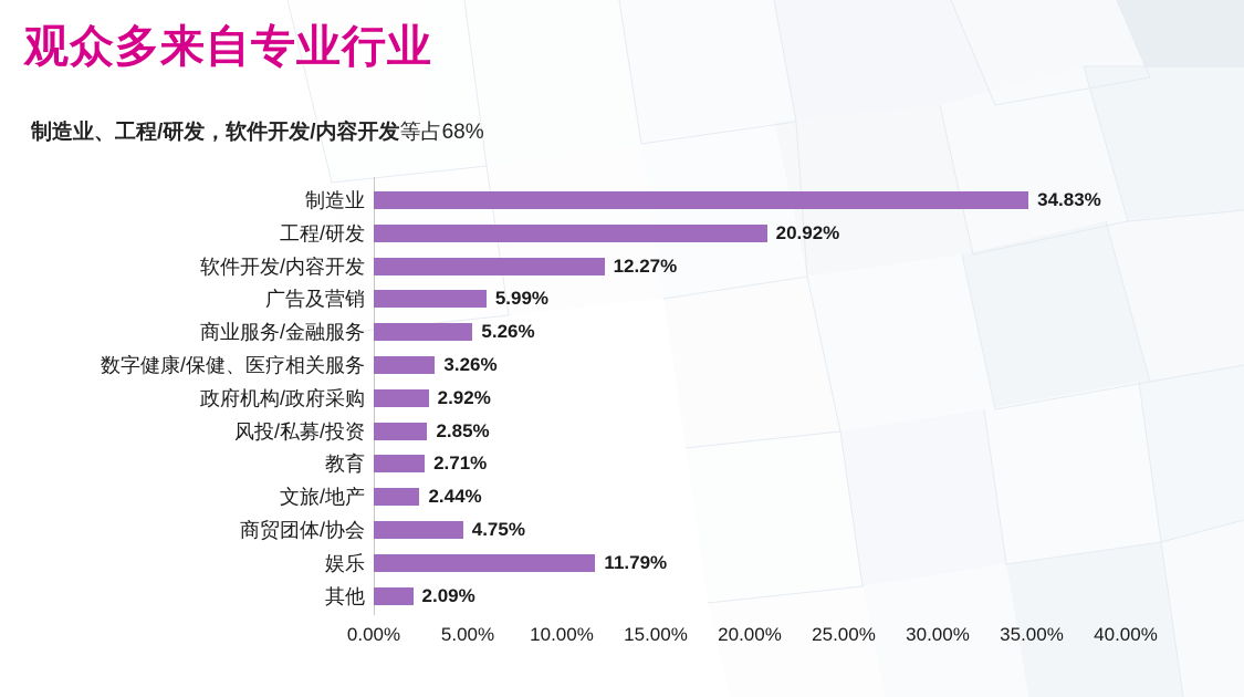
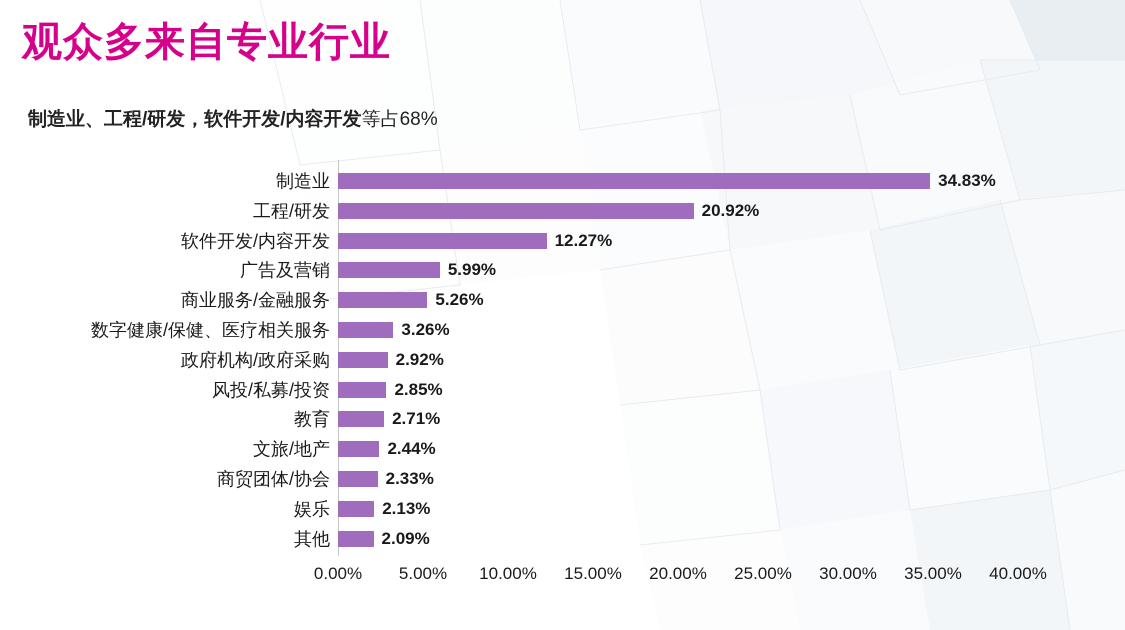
商贸团体/协会: 4.75% -> 2.33%
娱乐: 11.79% -> 2.13%
